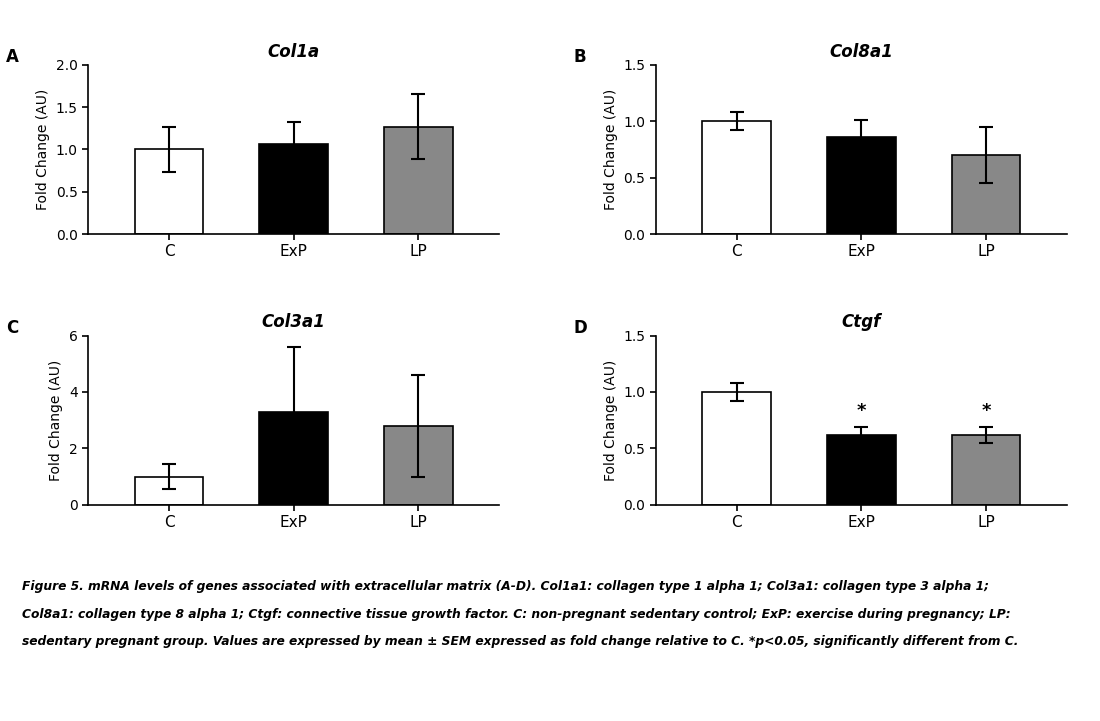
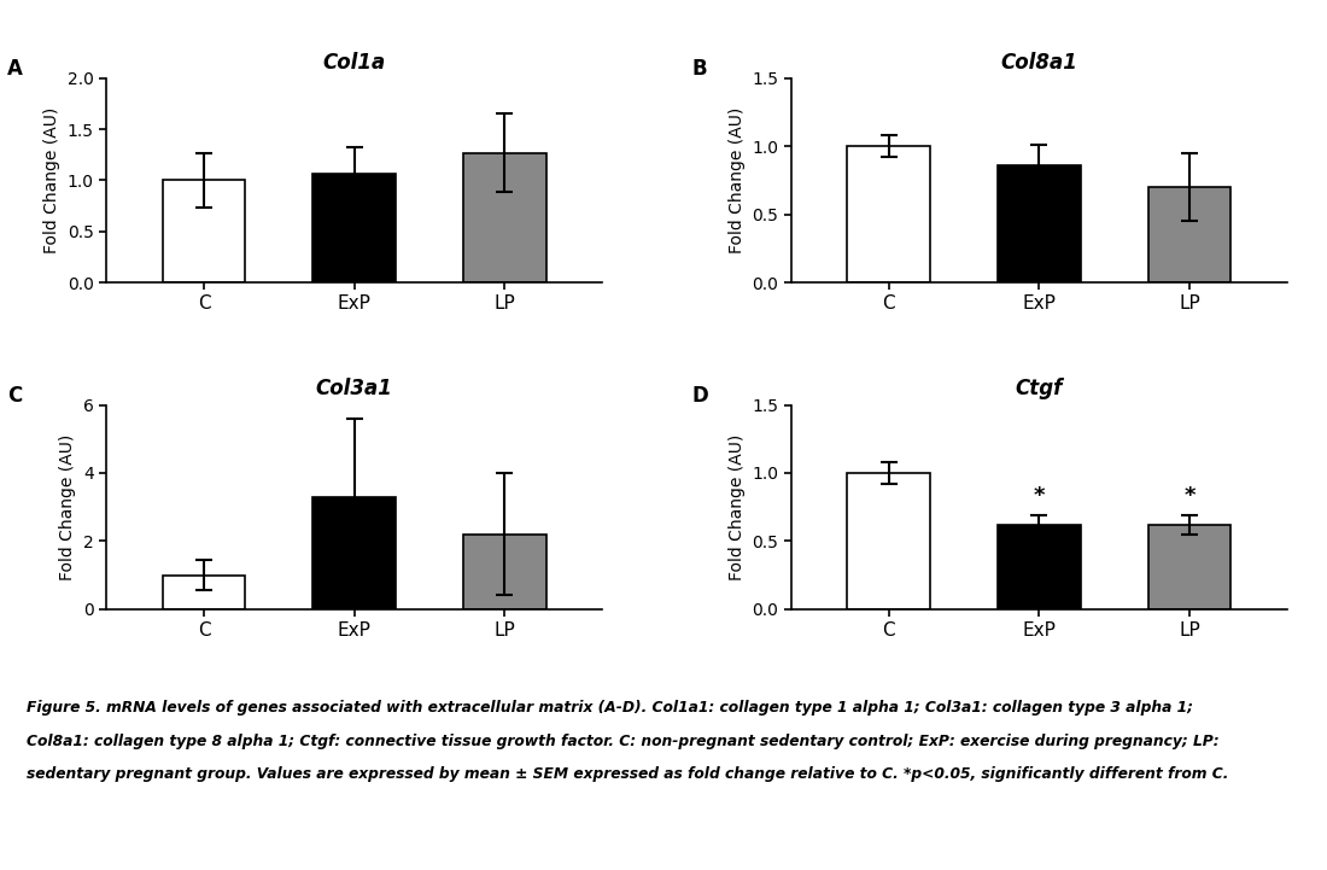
Col3a1/LP: 2.8 -> 2.2
